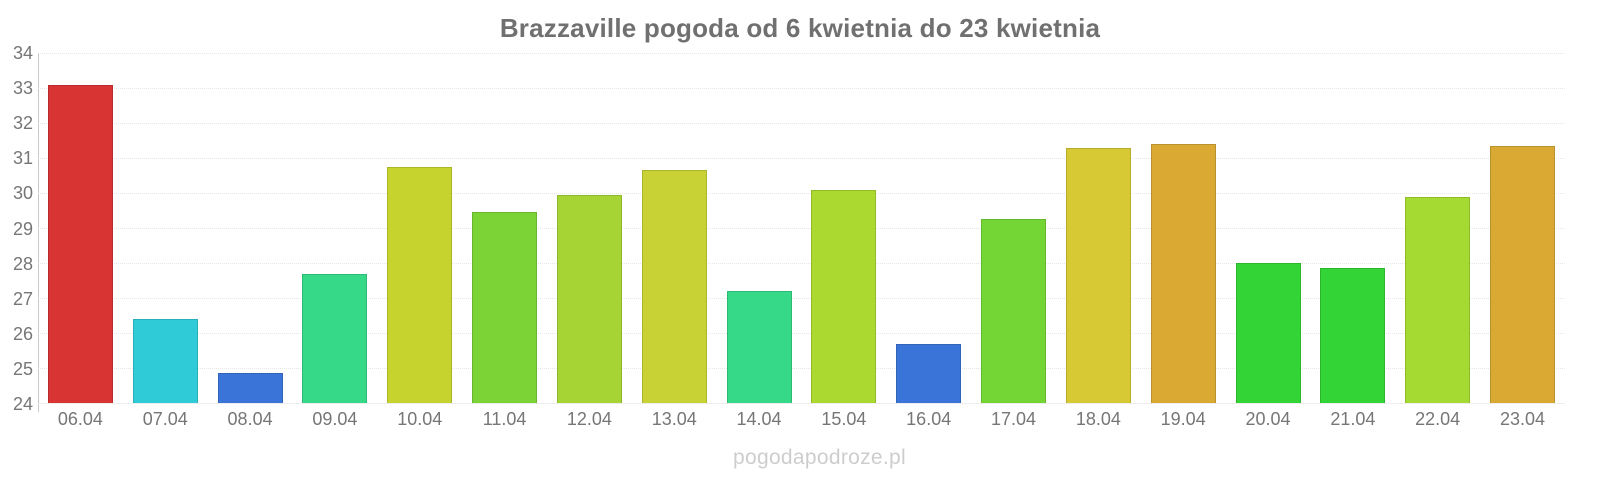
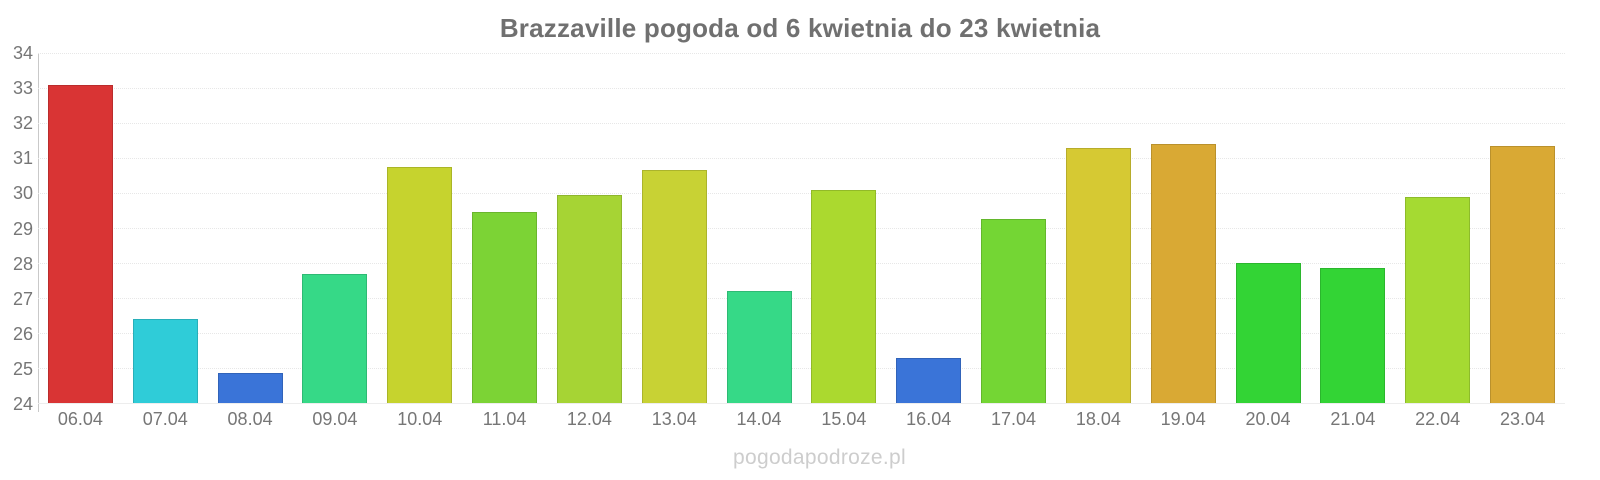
16.04: 25.7 -> 25.3
